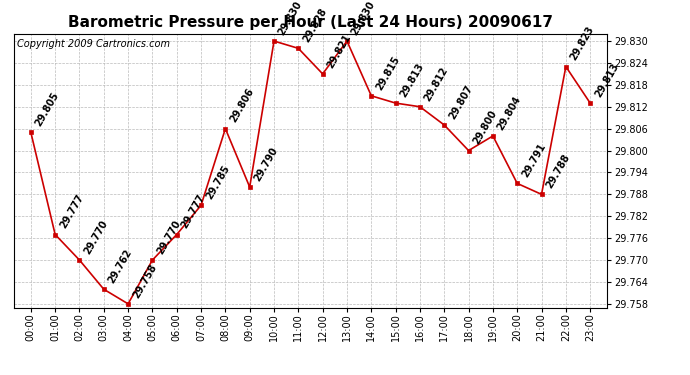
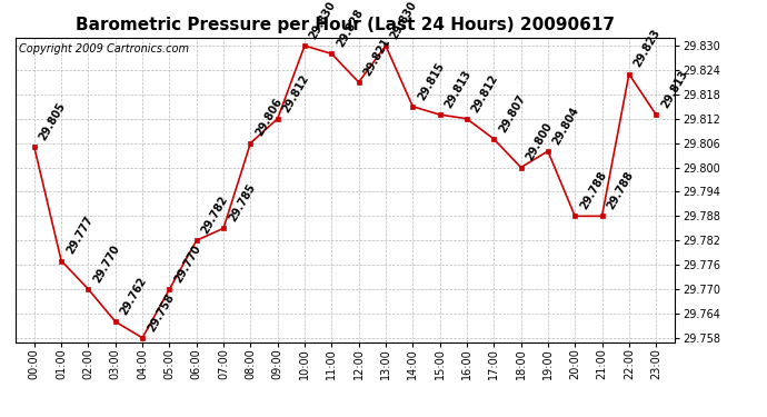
06:00: 29.777 -> 29.782
09:00: 29.790 -> 29.812
20:00: 29.791 -> 29.788
